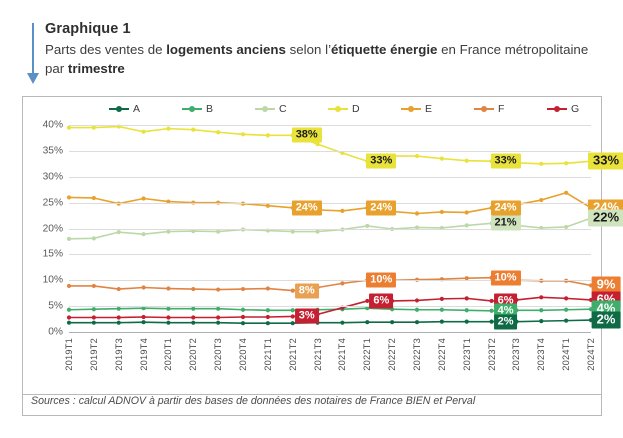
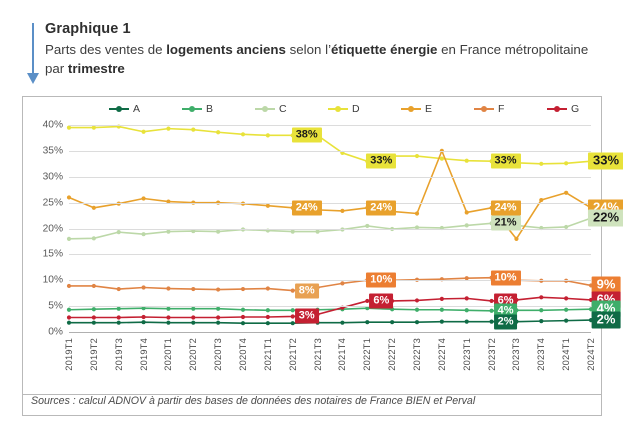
E/2019T2: 26% -> 24%
D/2021T3: 36% -> 38%
E/2022T4: 23% -> 35%
E/2023T3: 25% -> 18%
